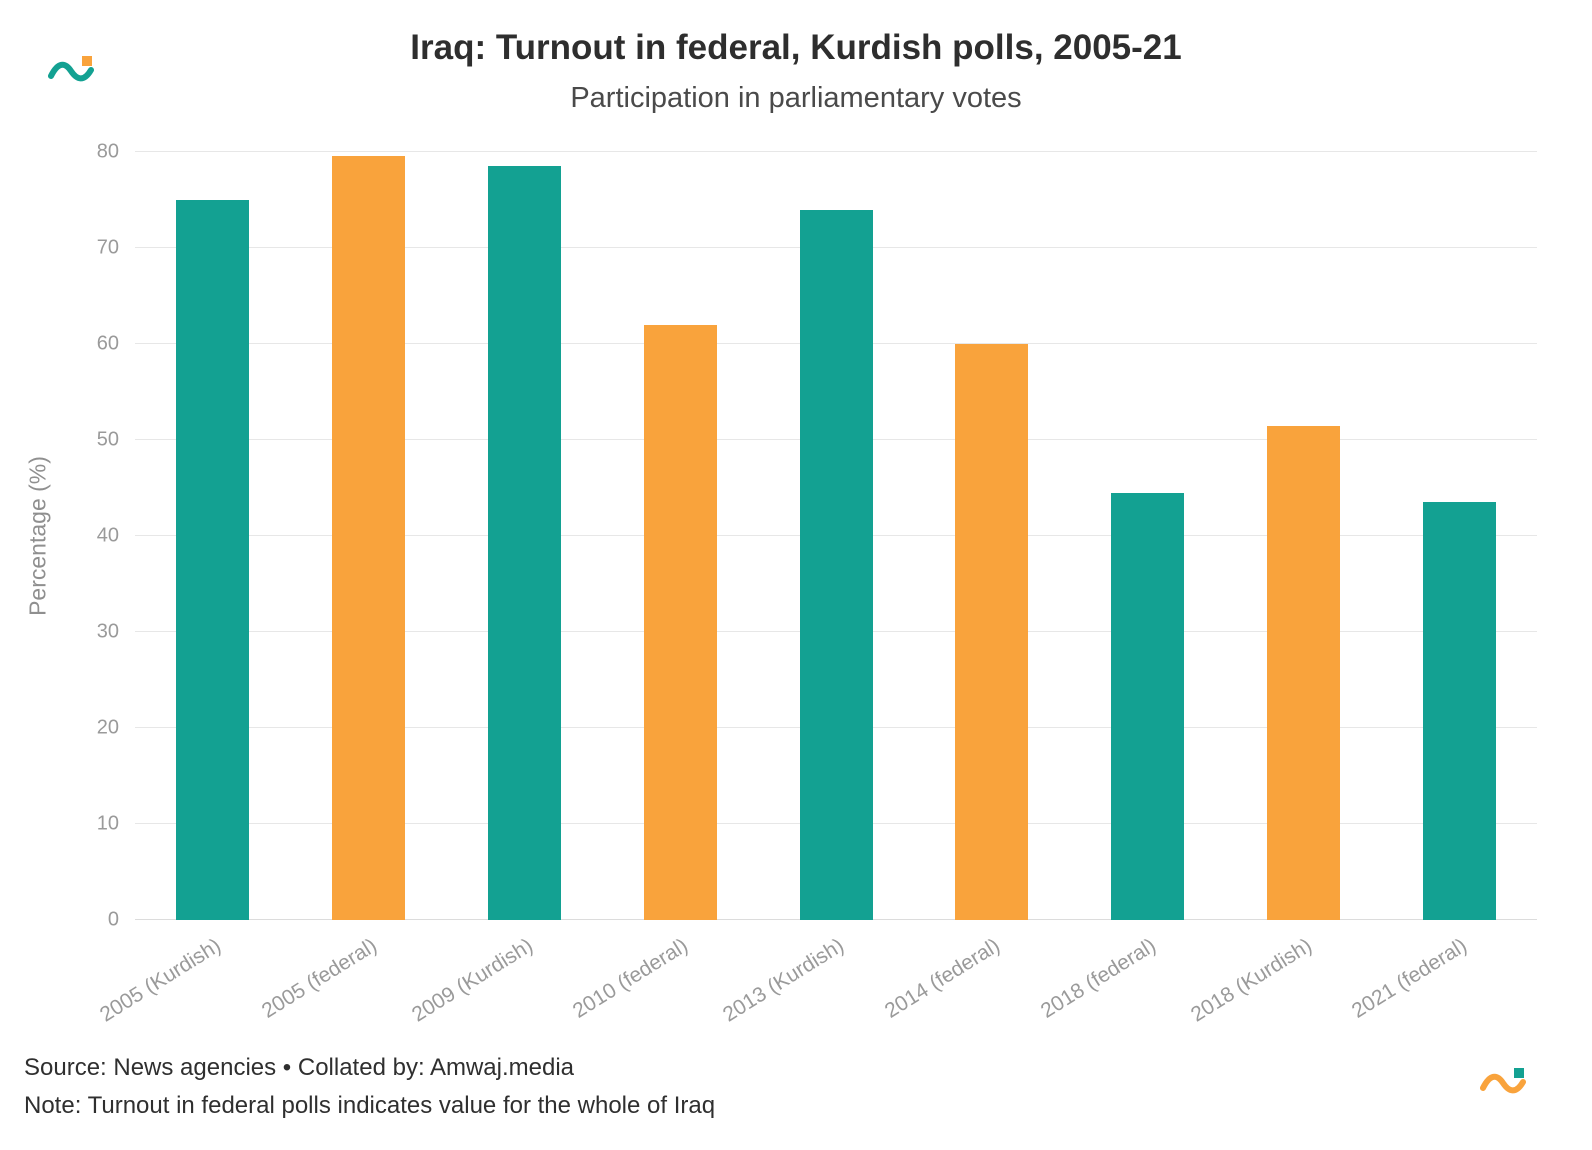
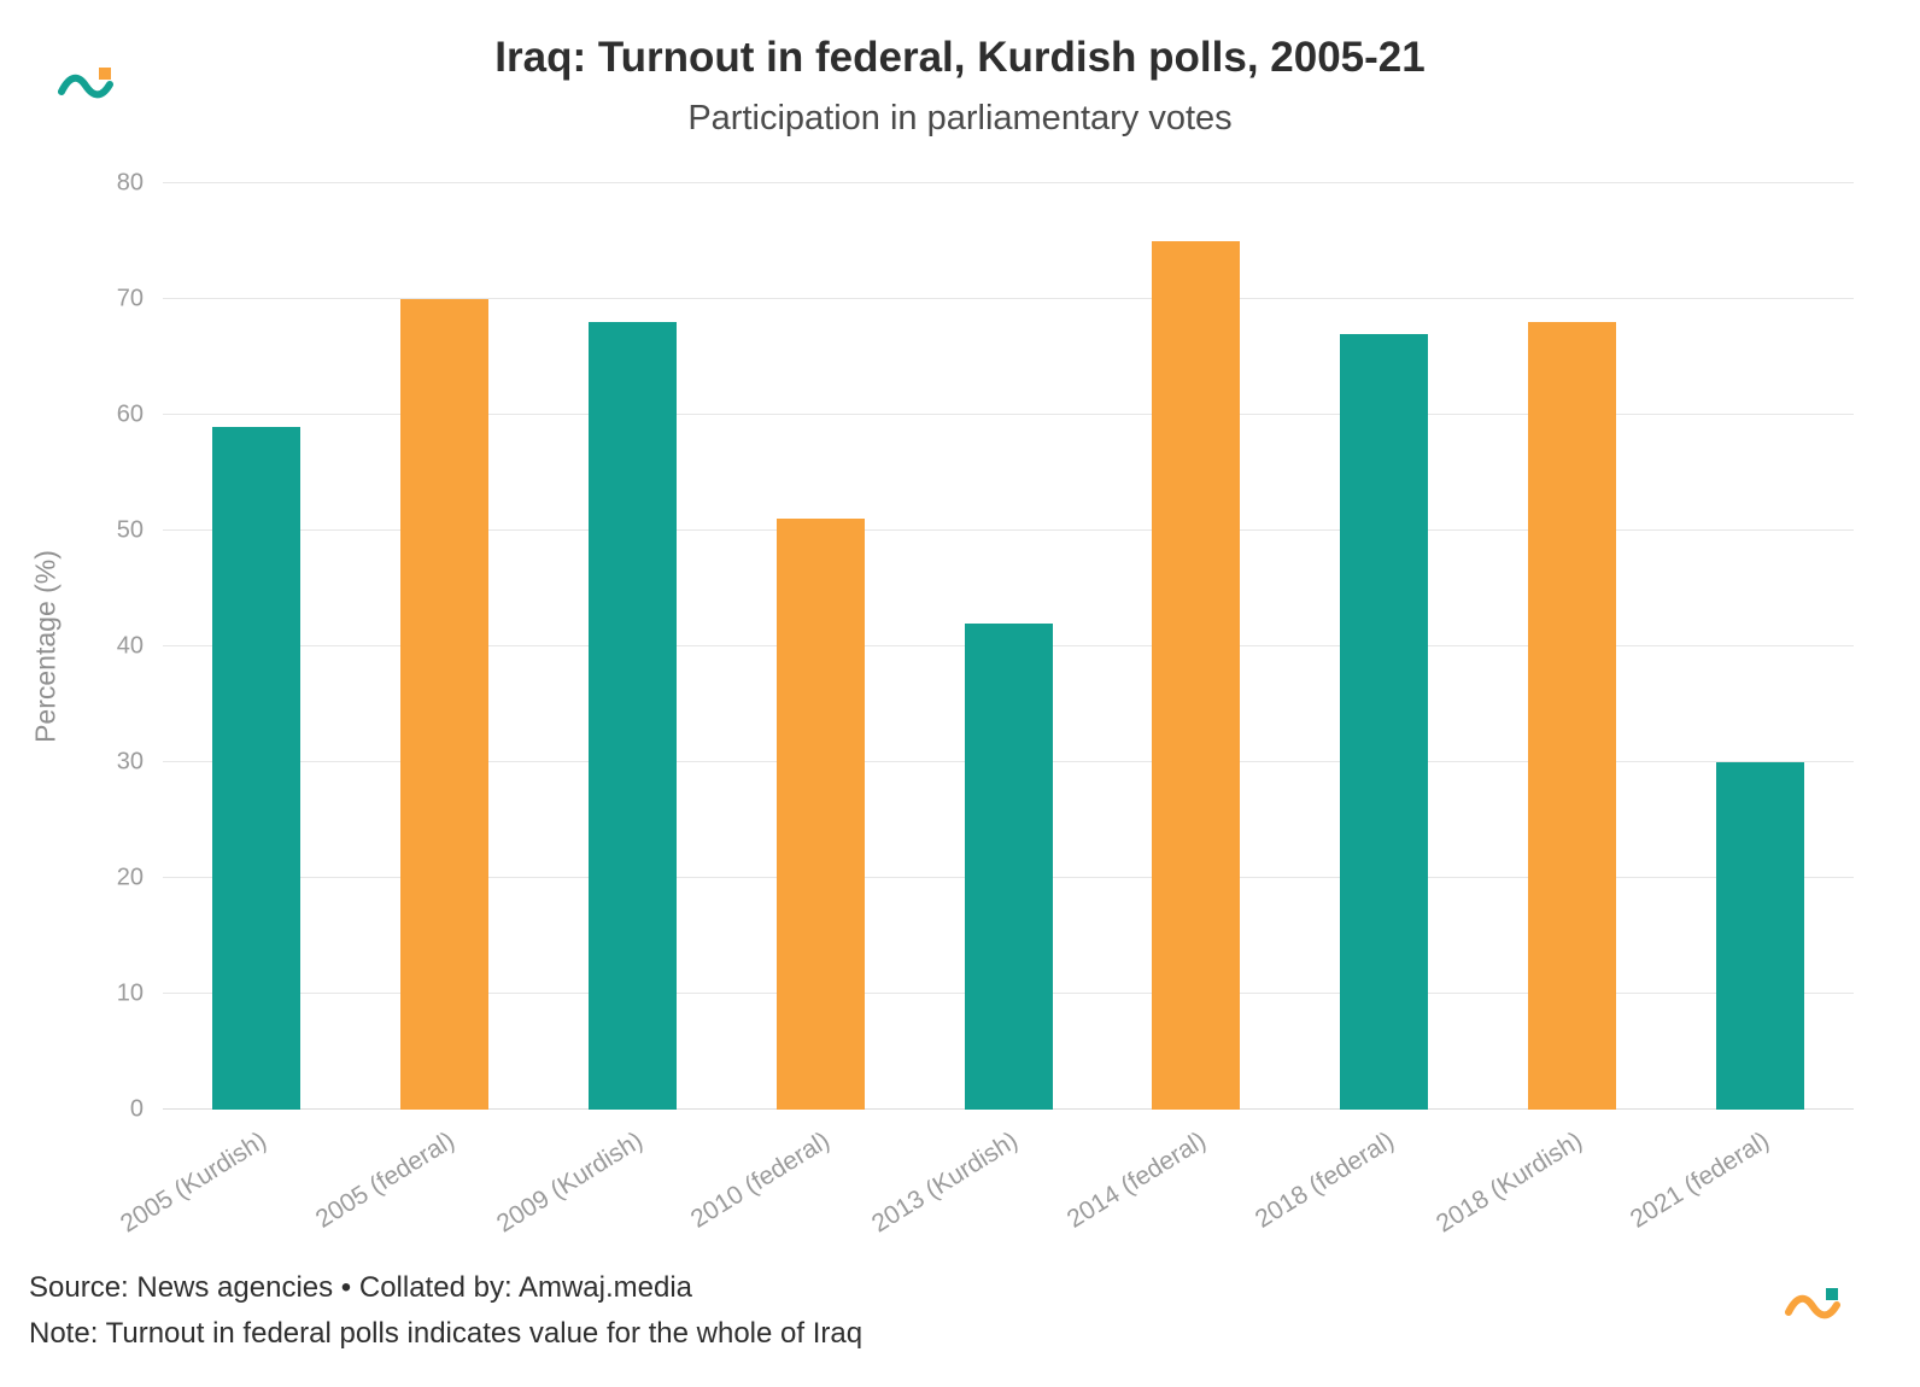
2005 (Kurdish): 75 -> 59
2005 (federal): 80 -> 70
2009 (Kurdish): 78 -> 68
2010 (federal): 62 -> 51
2013 (Kurdish): 74 -> 42
2014 (federal): 60 -> 75
2018 (federal): 44 -> 67
2018 (Kurdish): 52 -> 68
2021 (federal): 44 -> 30
